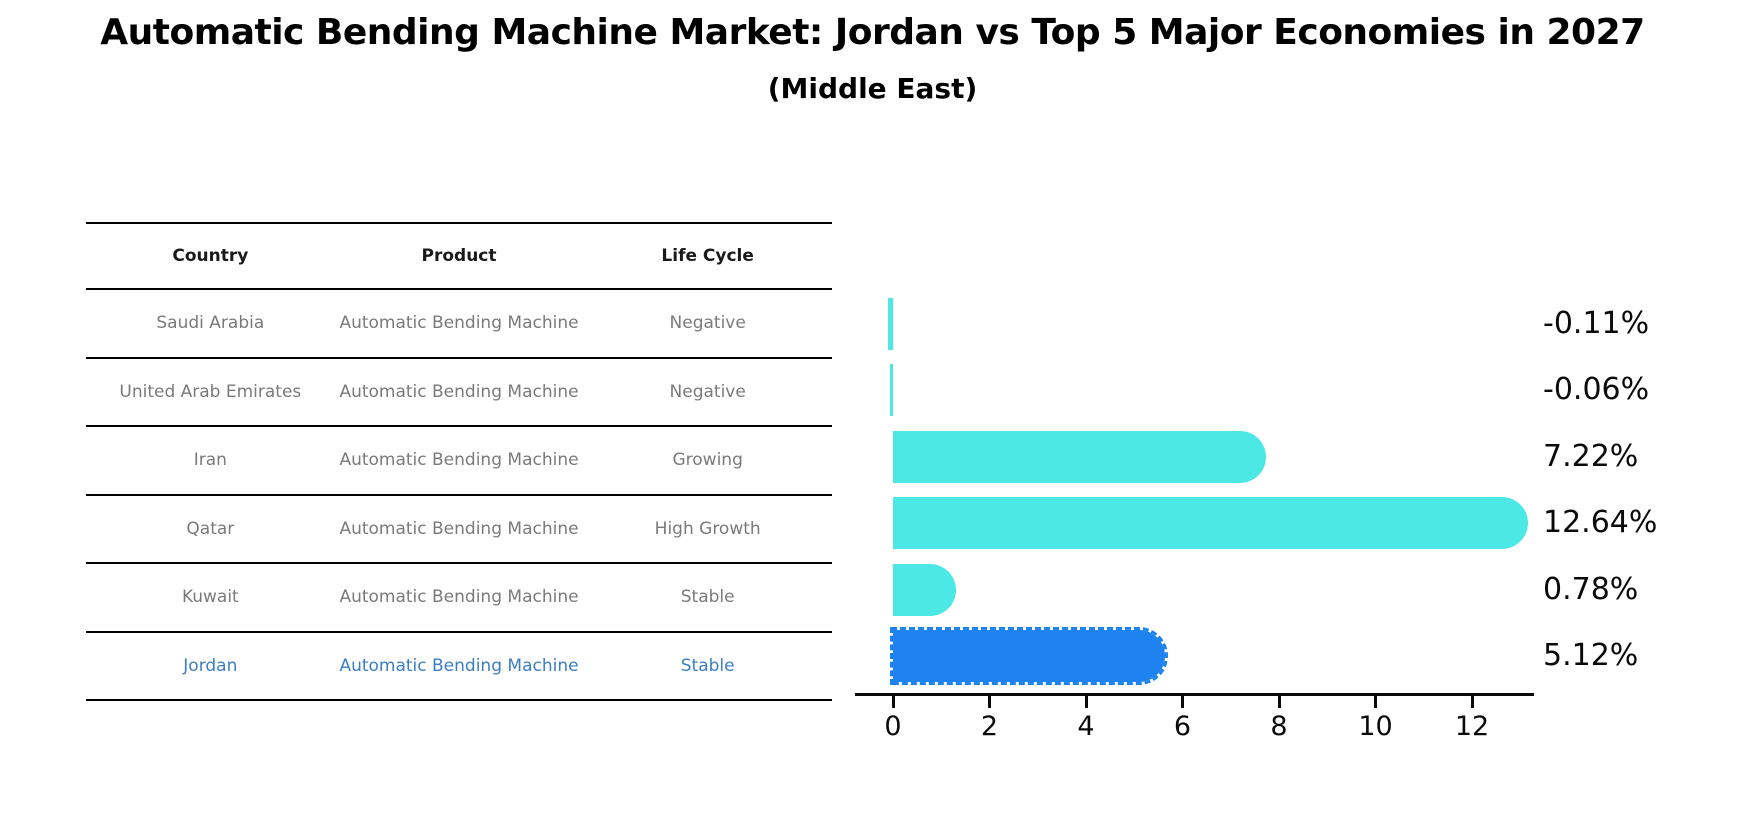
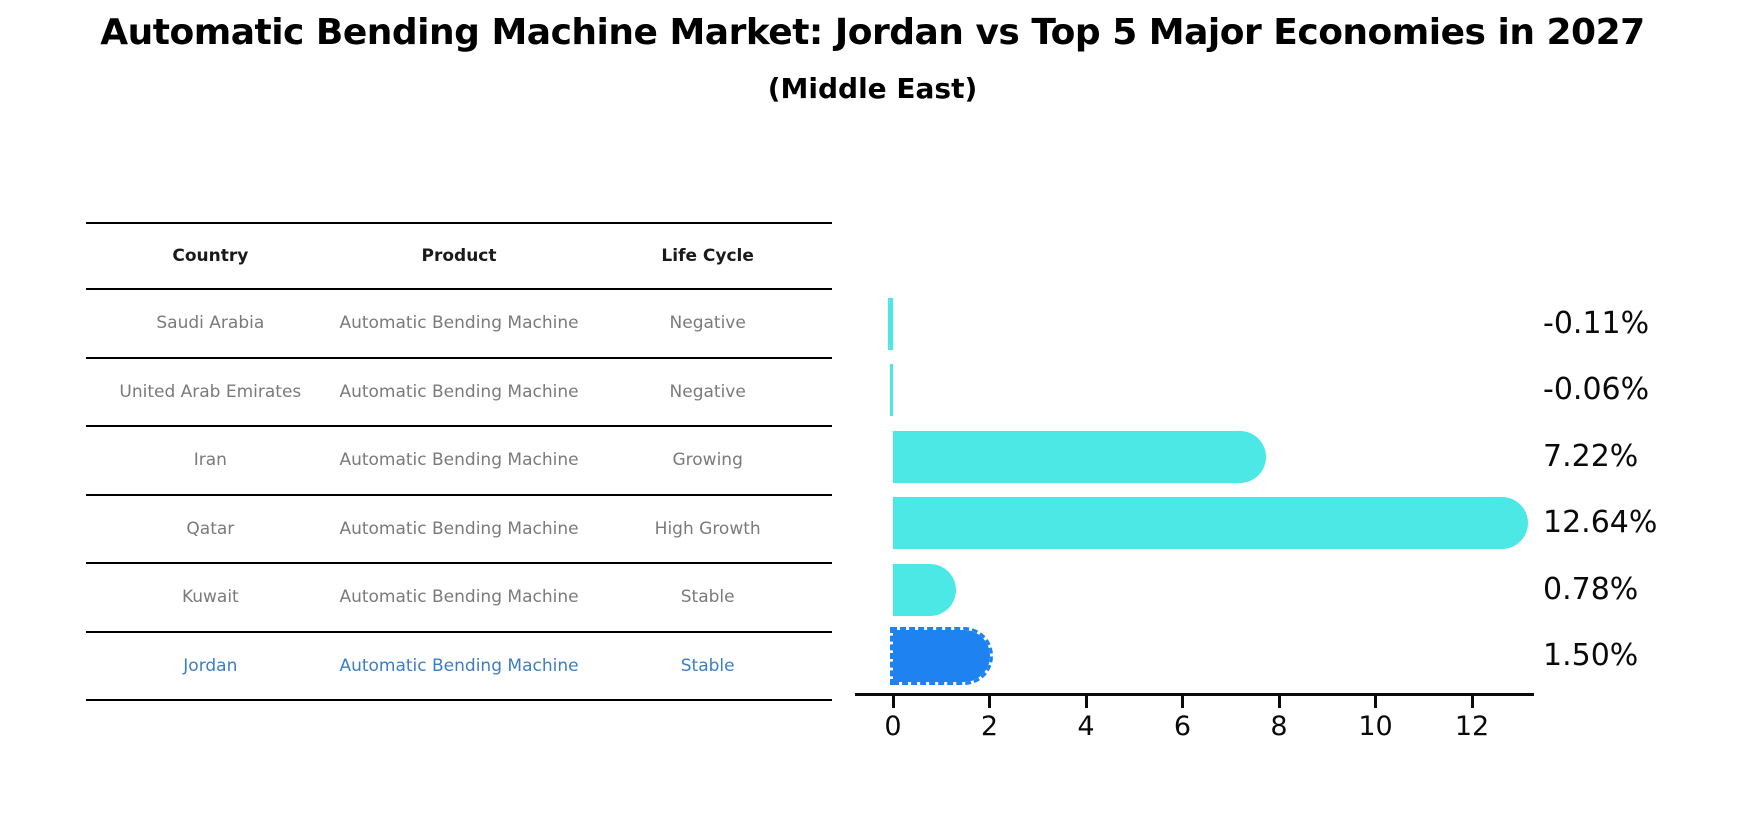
Jordan: 5.12% -> 1.50%
